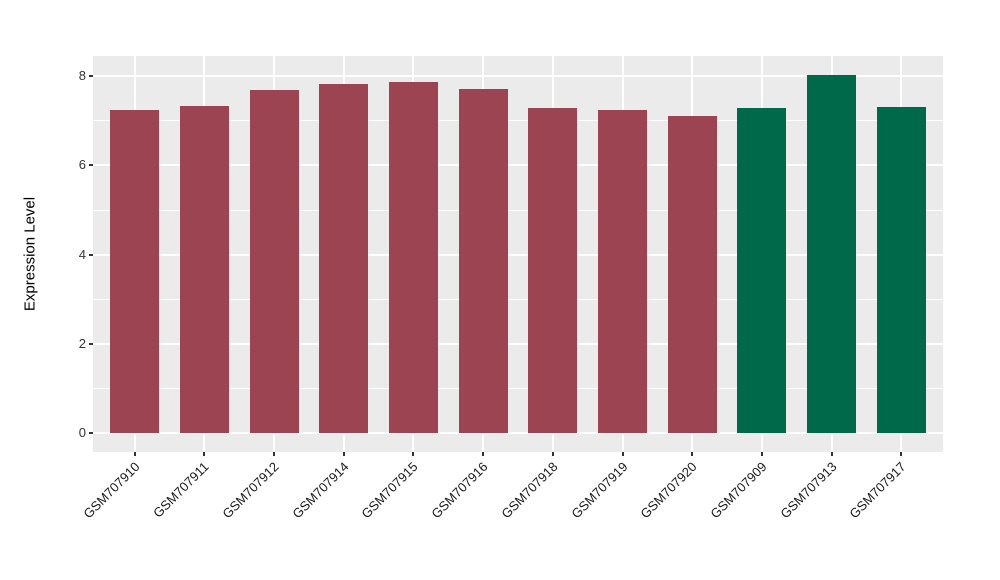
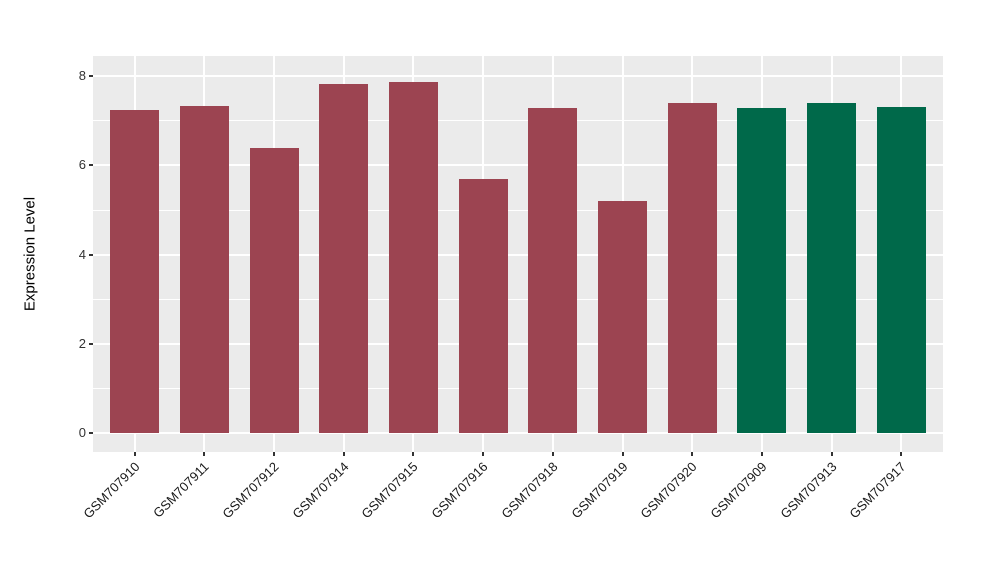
GSM707912: 7.7 -> 6.4
GSM707916: 7.7 -> 5.7
GSM707919: 7.2 -> 5.2
GSM707920: 7.1 -> 7.4
GSM707913: 8.0 -> 7.4
